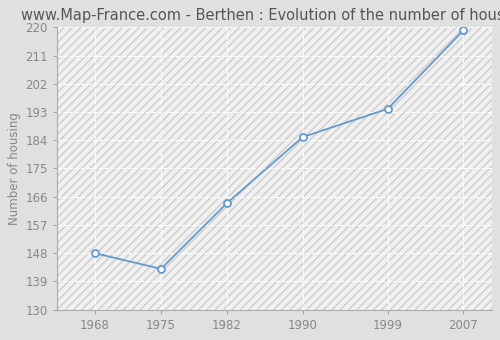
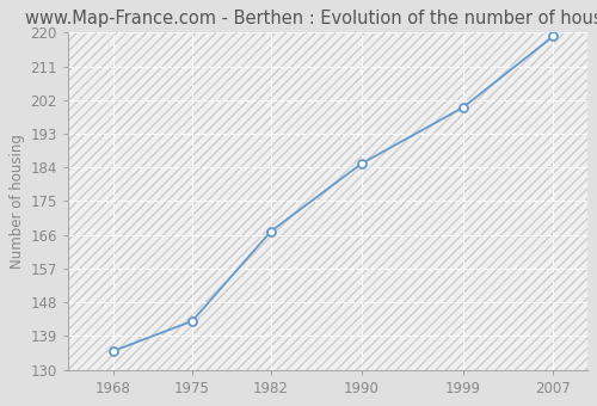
1968: 148 -> 135
1982: 164 -> 167
1999: 194 -> 200
